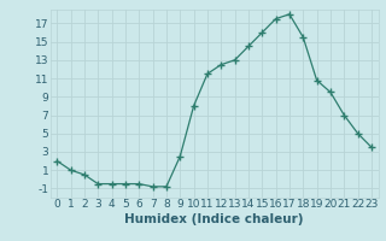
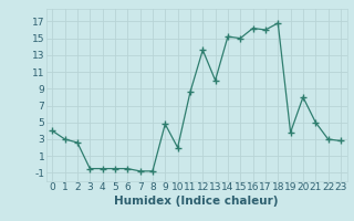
0: 2.0 -> 4.0
1: 1.0 -> 3.0
2: 0.5 -> 2.6
9: 2.5 -> 4.8
10: 8.0 -> 2.0
11: 11.5 -> 8.6
12: 12.5 -> 13.6
13: 13.0 -> 10.0
14: 14.5 -> 15.2
15: 16.0 -> 15.0
16: 17.5 -> 16.2
17: 18.0 -> 16.0
18: 15.5 -> 16.8
19: 10.8 -> 3.8
20: 9.5 -> 8.0
21: 7.0 -> 5.0
22: 5.0 -> 3.0
23: 3.5 -> 2.8
